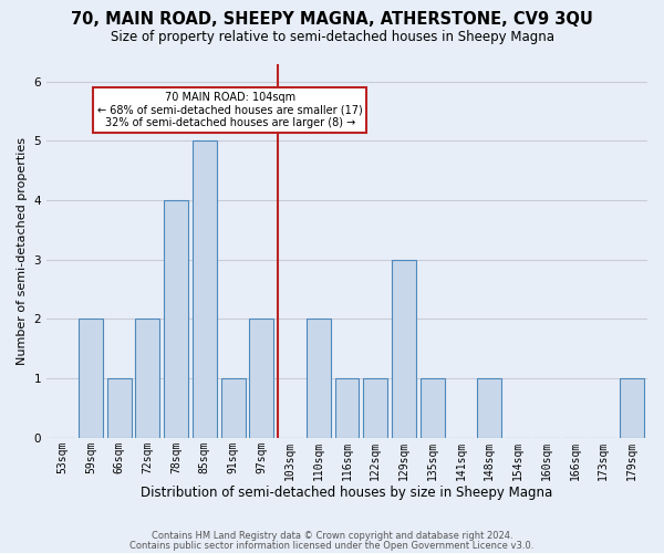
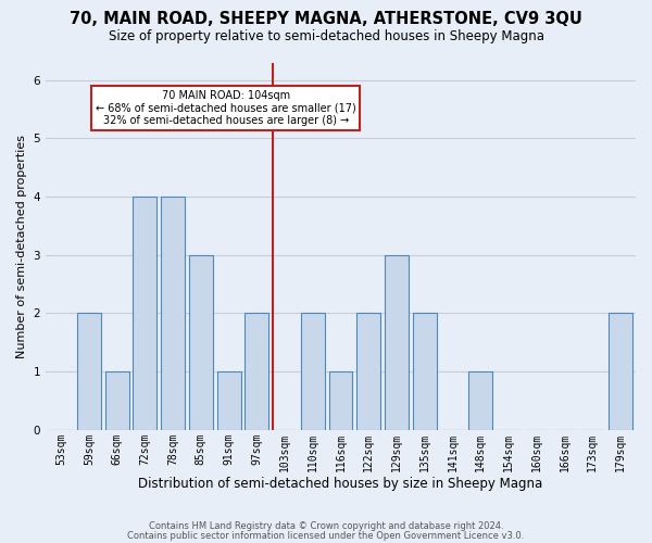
72sqm: 2 -> 4
85sqm: 5 -> 3
122sqm: 1 -> 2
135sqm: 1 -> 2
179sqm: 1 -> 2
